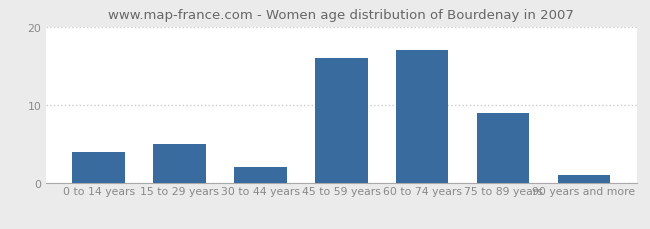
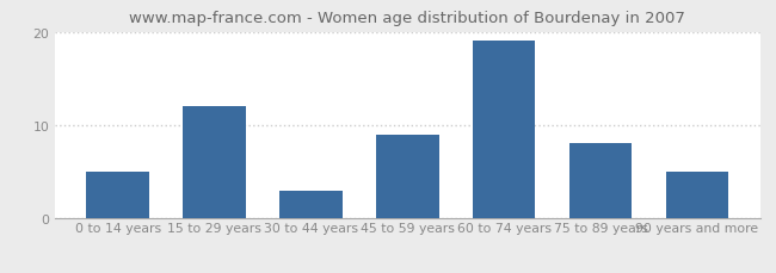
0 to 14 years: 4 -> 5
15 to 29 years: 5 -> 12
30 to 44 years: 2 -> 3
45 to 59 years: 16 -> 9
60 to 74 years: 17 -> 19
75 to 89 years: 9 -> 8
90 years and more: 1 -> 5
